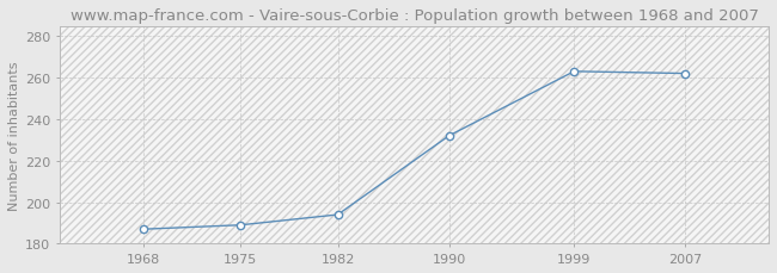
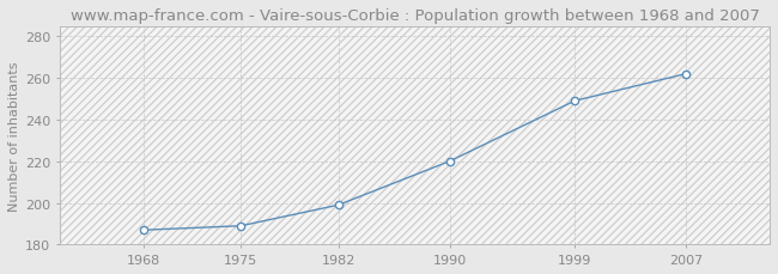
1982: 194 -> 199
1990: 232 -> 220
1999: 263 -> 249
